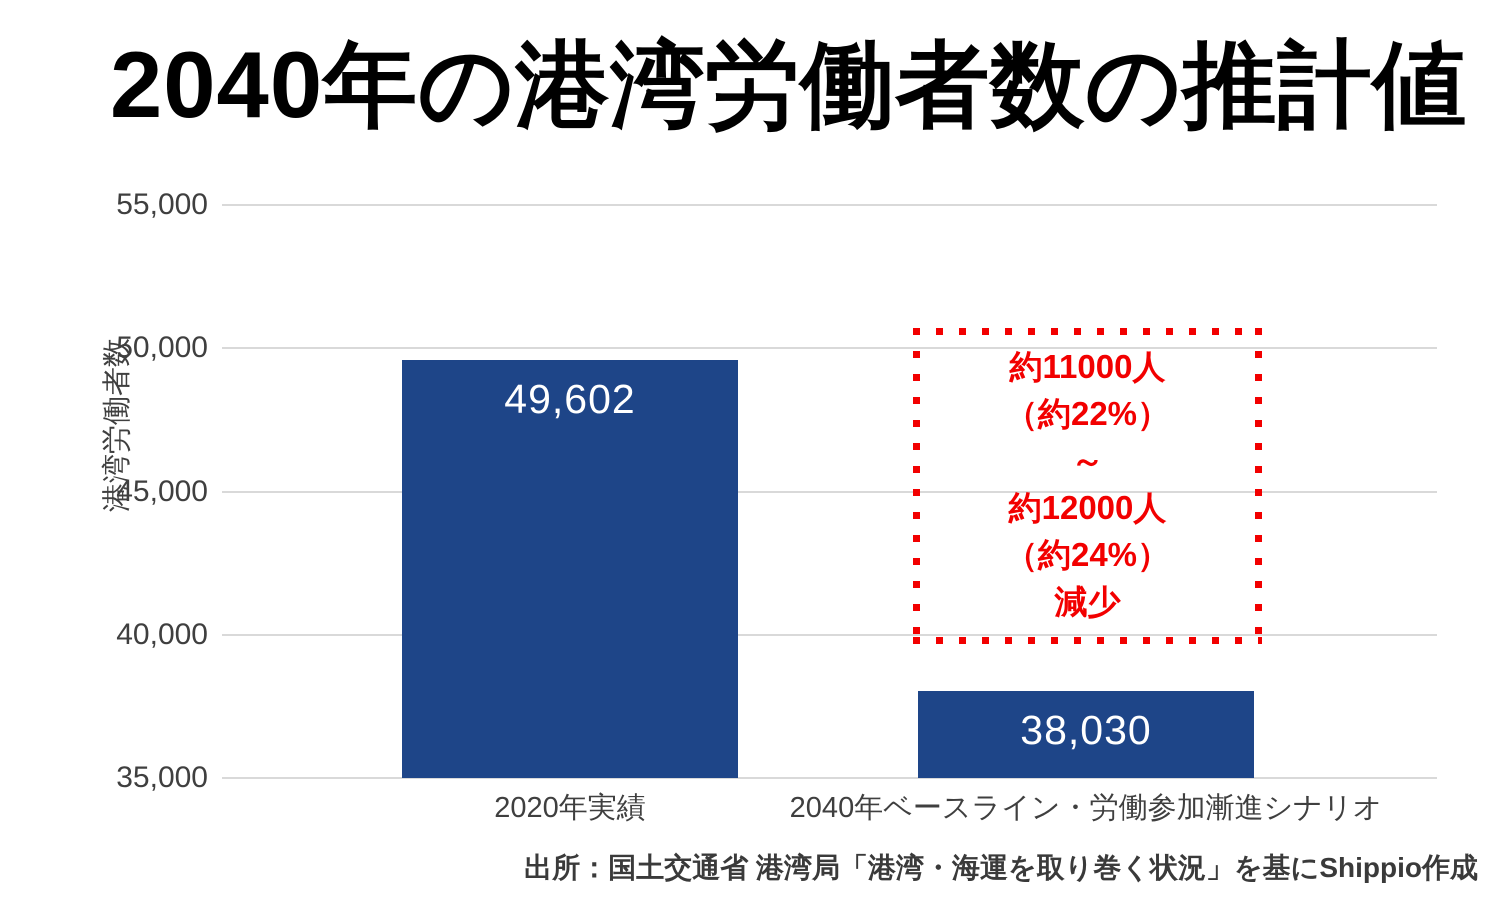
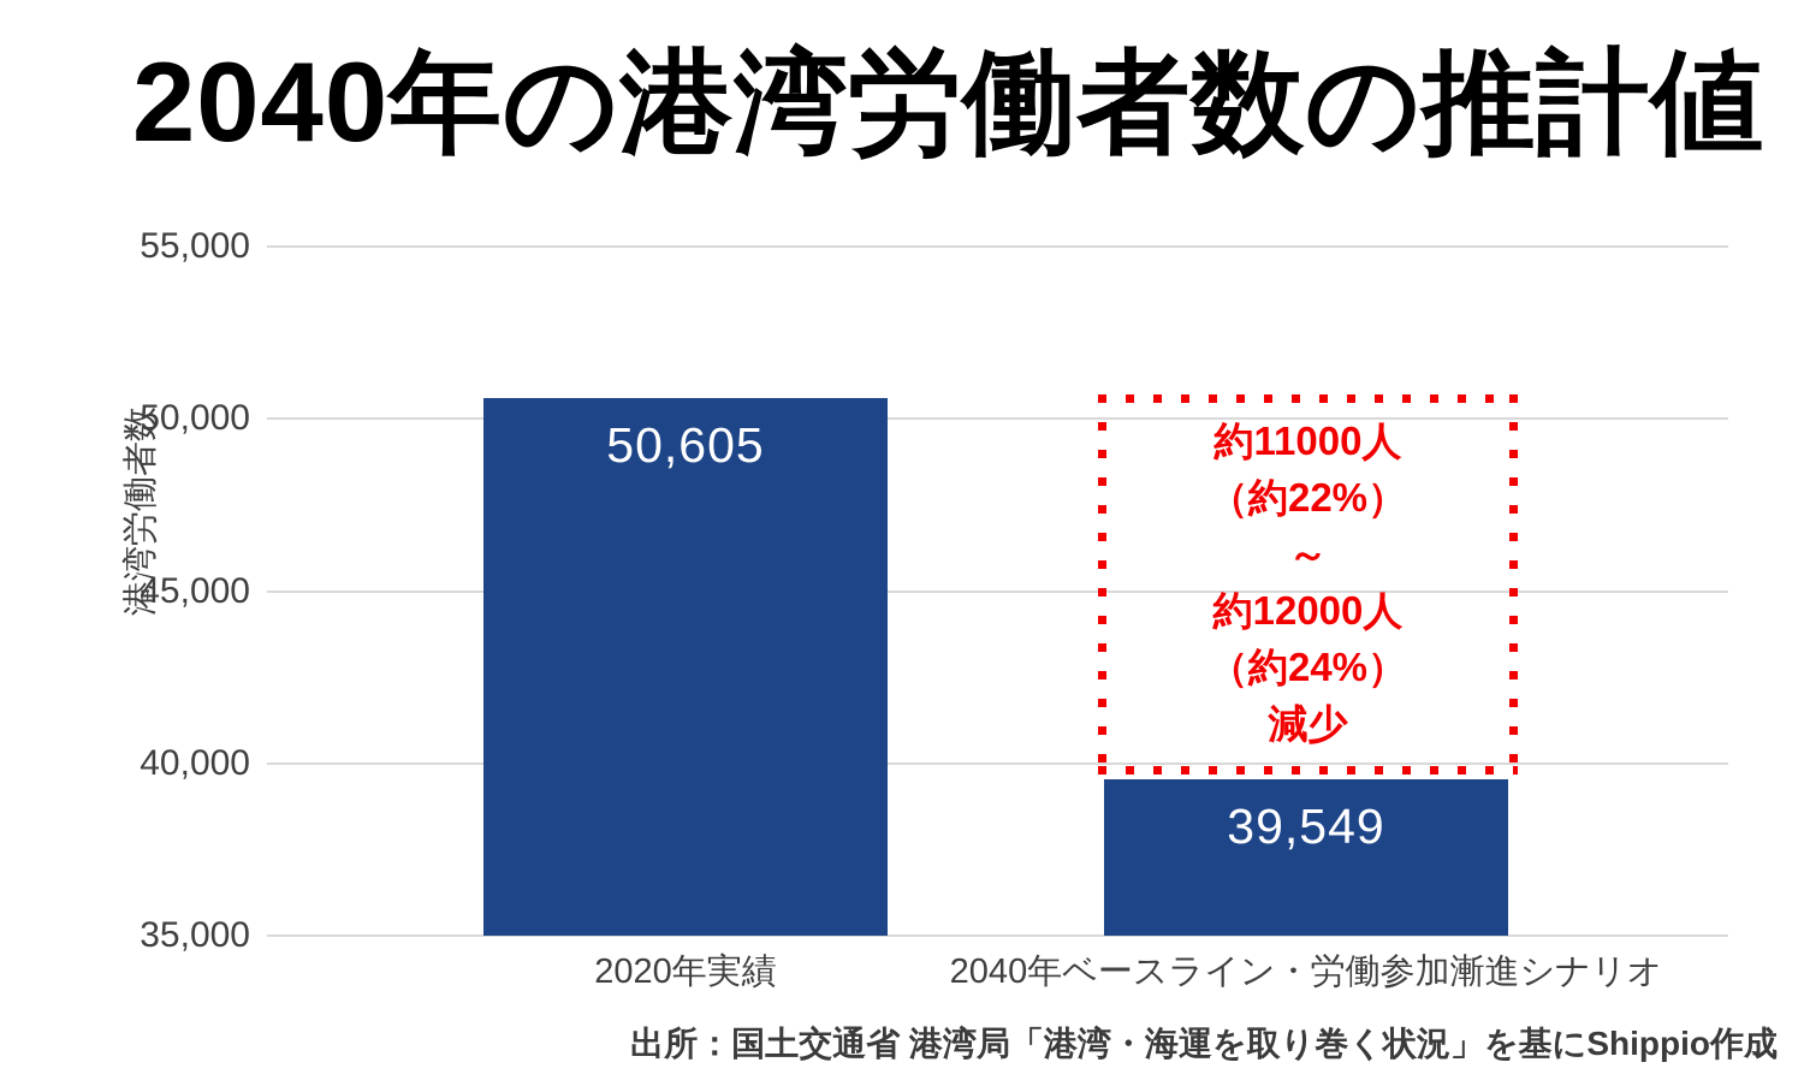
2020年実績: 49,602 -> 50,605
2040年ベースライン・労働参加漸進シナリオ: 38,030 -> 39,549
